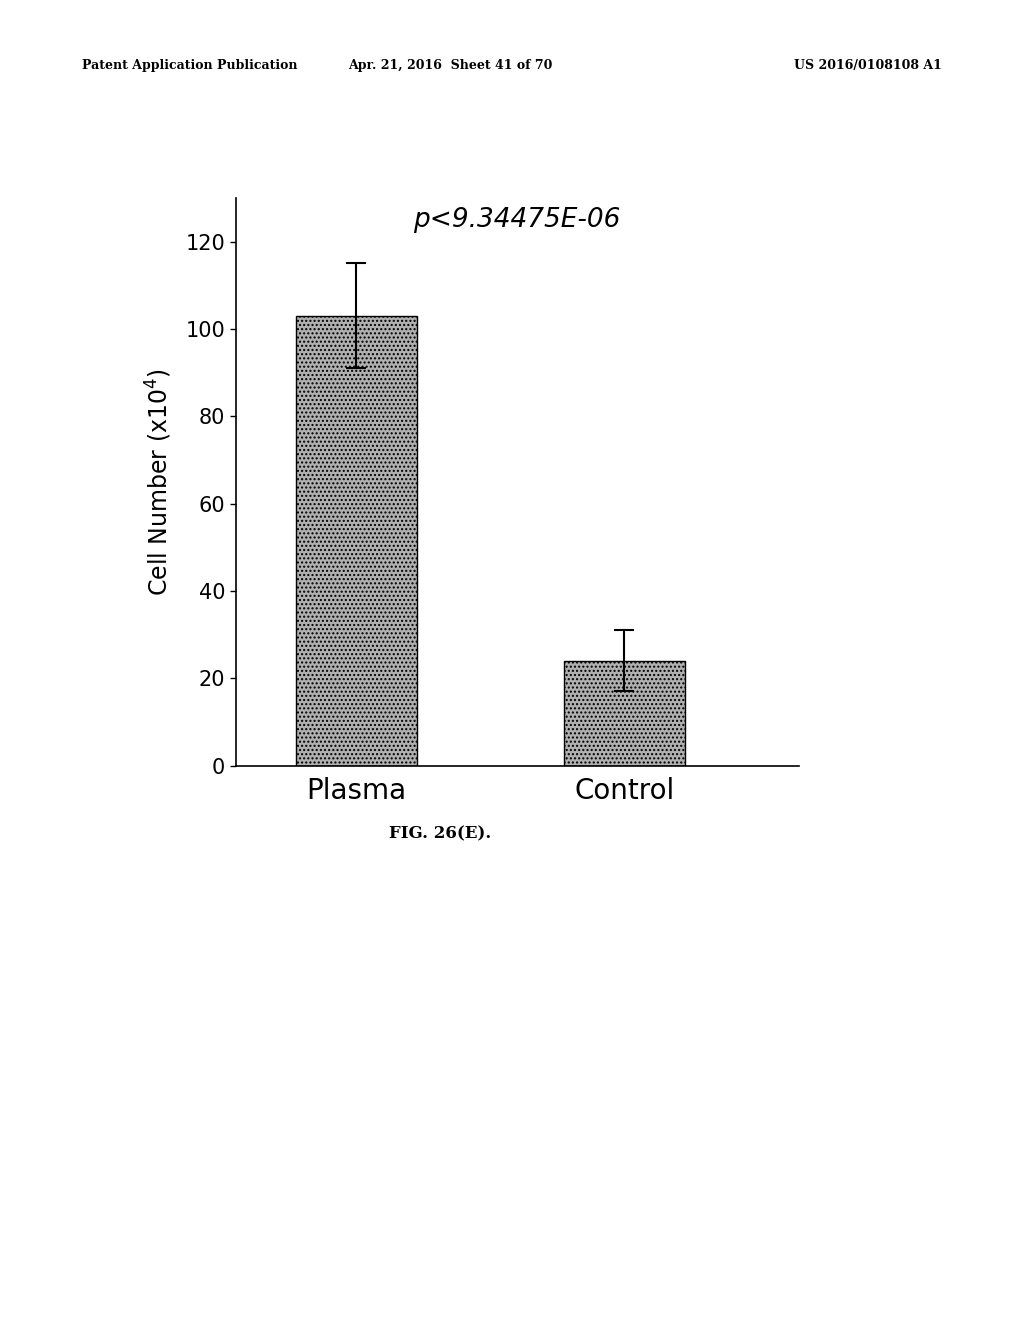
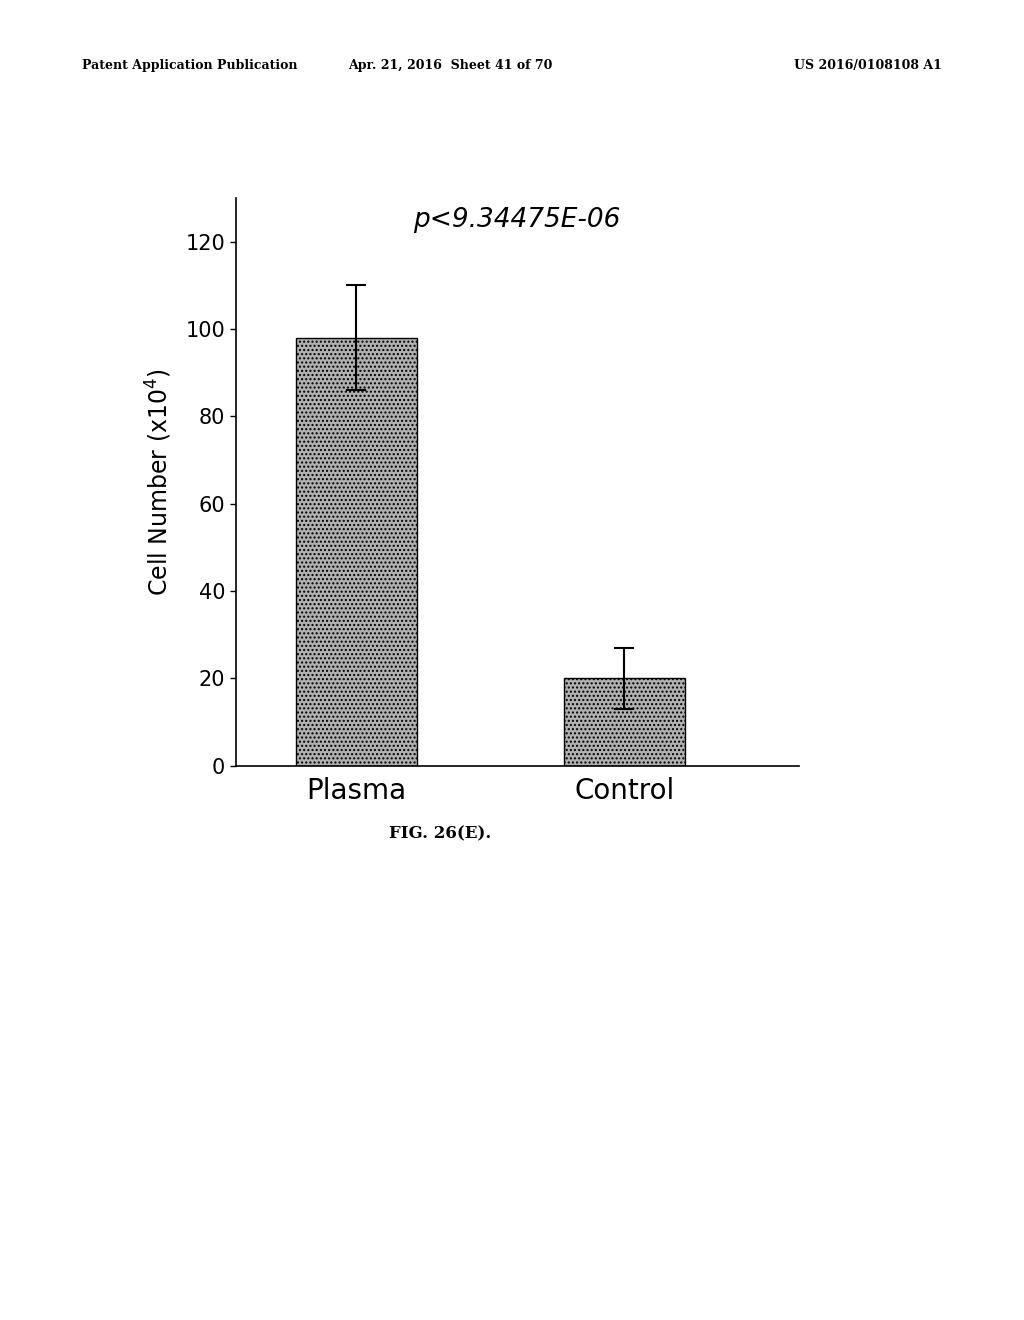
Plasma: 103 -> 98
Control: 24 -> 20
